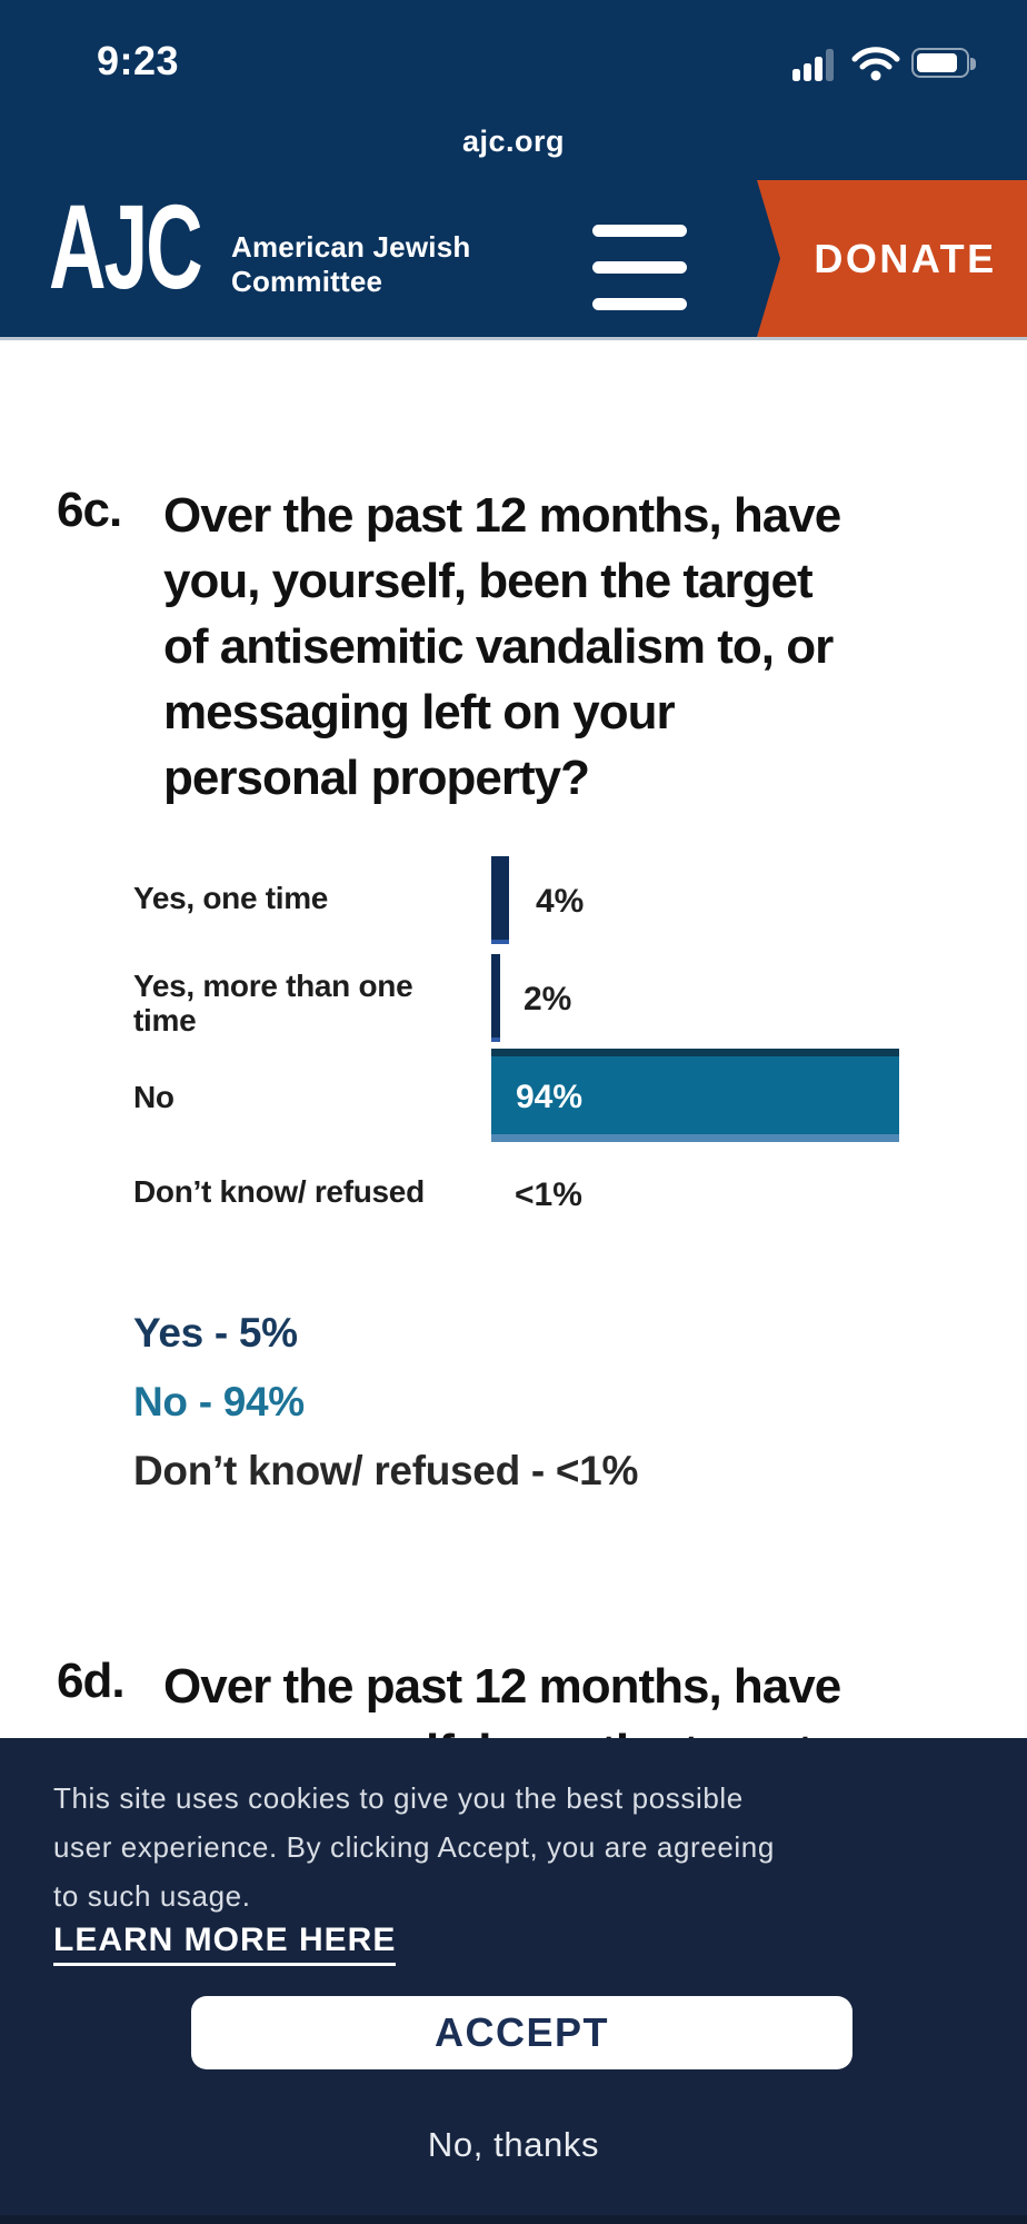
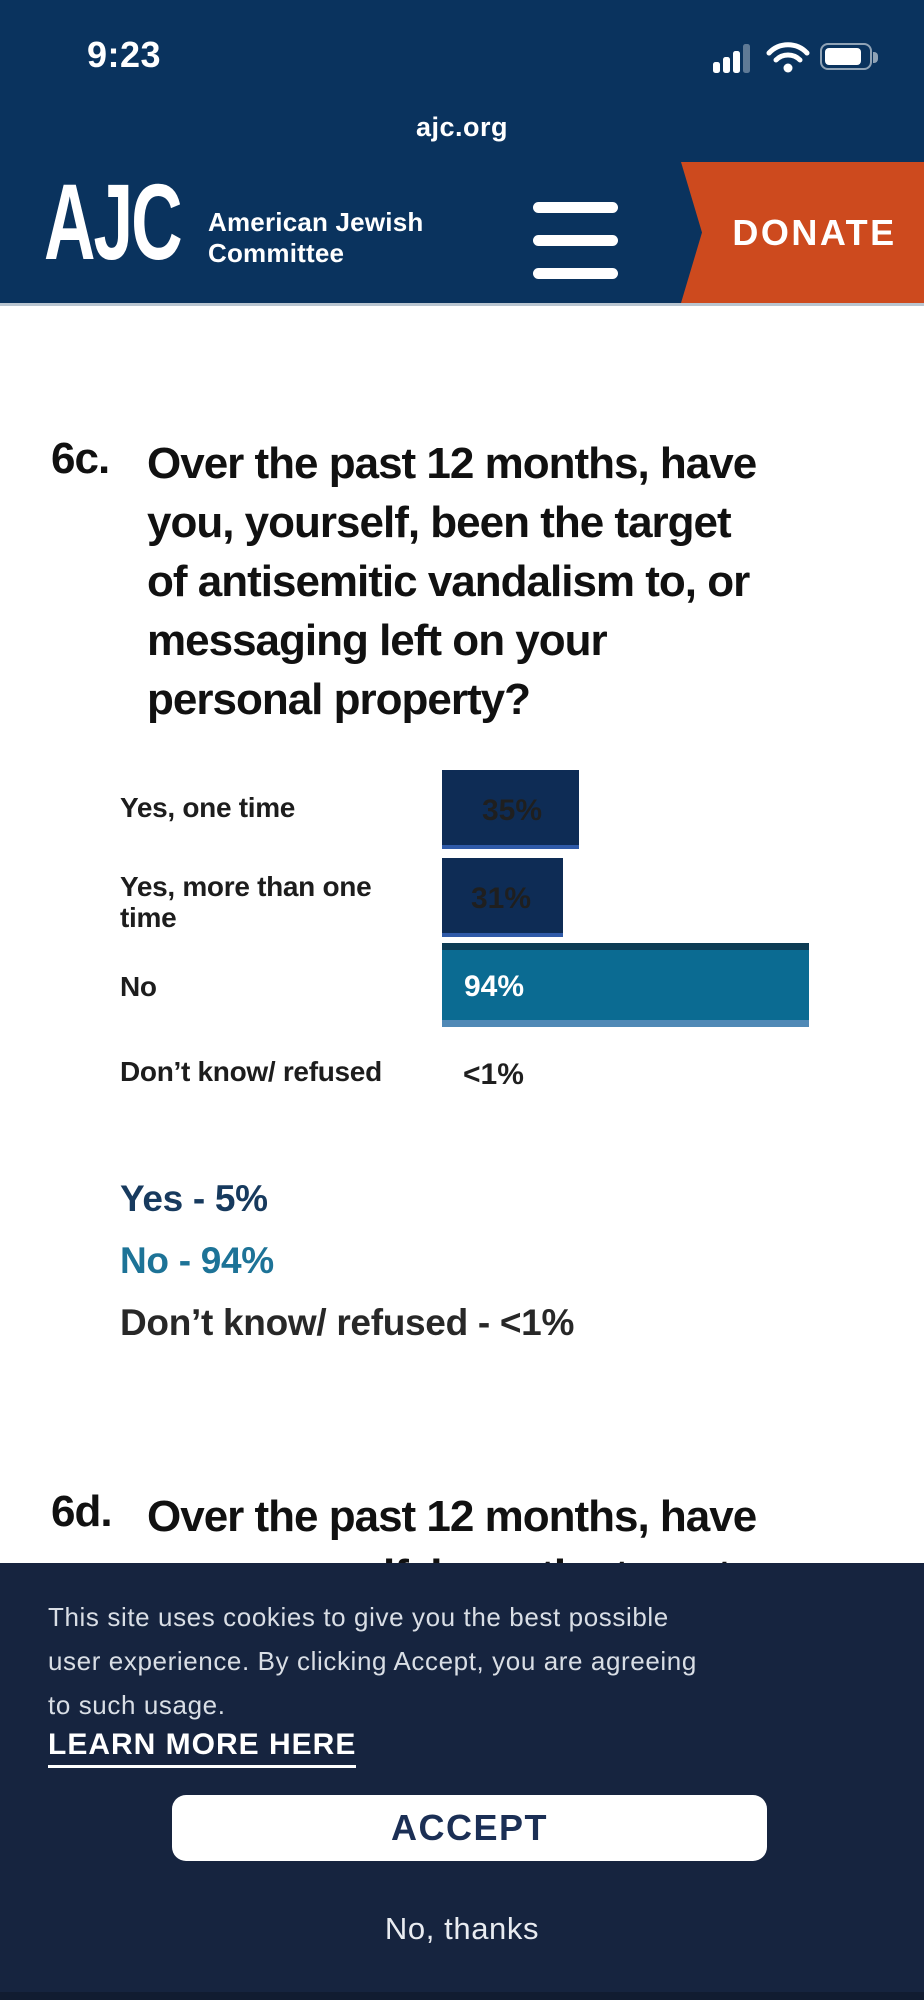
Yes, one time: 4% -> 35%
Yes, more than one time: 2% -> 31%
